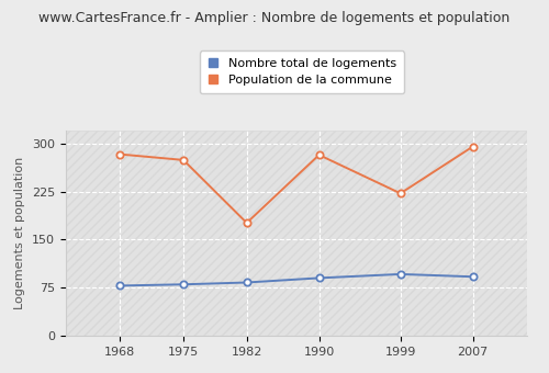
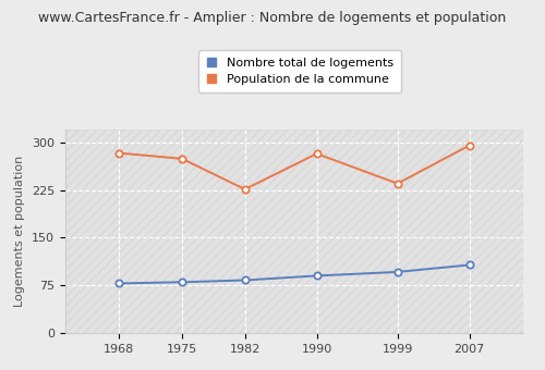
Population de la commune/1982: 176 -> 226
Population de la commune/1999: 222 -> 235
Nombre total de logements/2007: 92 -> 107
